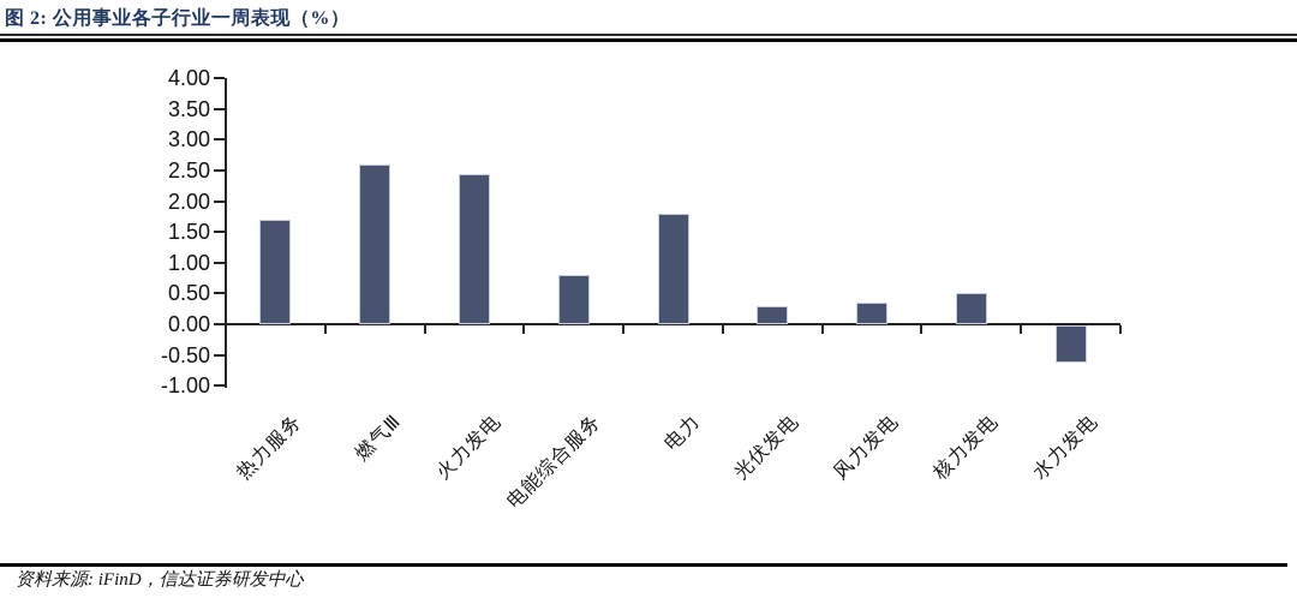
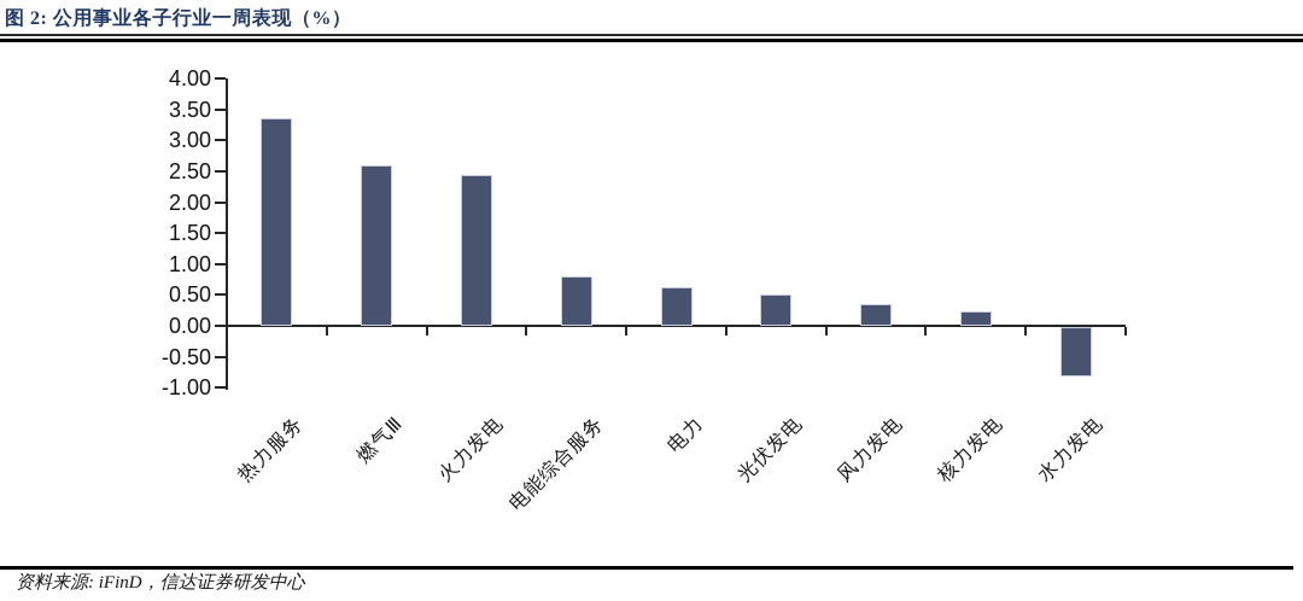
热力服务: 1.7 -> 3.4
电力: 1.8 -> 0.6
光伏发电: 0.3 -> 0.5
核力发电: 0.5 -> 0.2
水力发电: -0.6 -> -0.8
